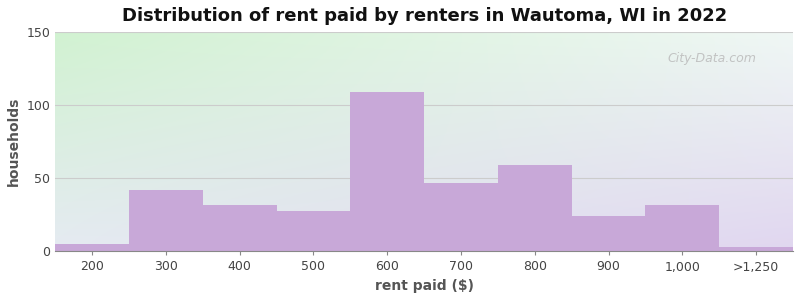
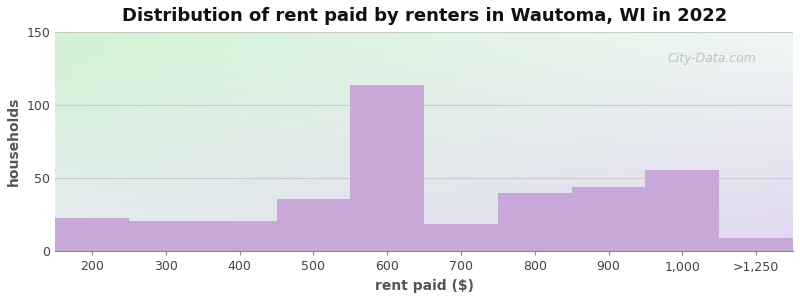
200: 5 -> 23
300: 42 -> 21
400: 32 -> 21
500: 28 -> 36
600: 109 -> 114
700: 47 -> 19
800: 59 -> 40
900: 24 -> 44
1,000: 32 -> 56
>1,250: 3 -> 9
